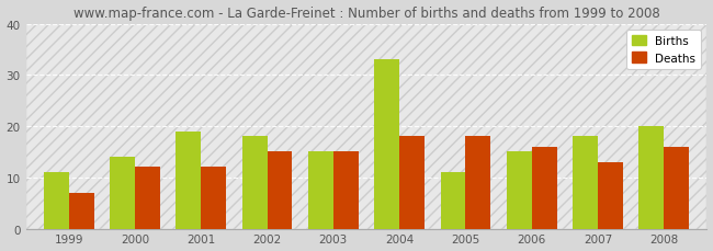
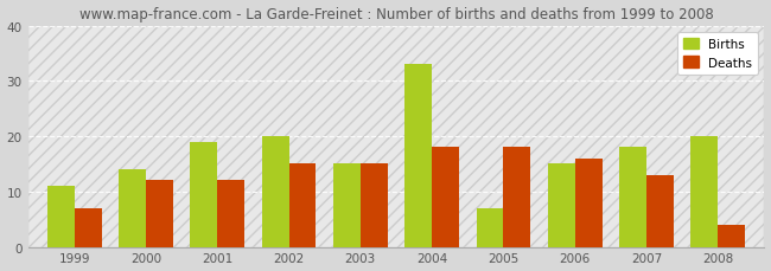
Births/2002: 18 -> 20
Births/2005: 11 -> 7
Deaths/2008: 16 -> 4
